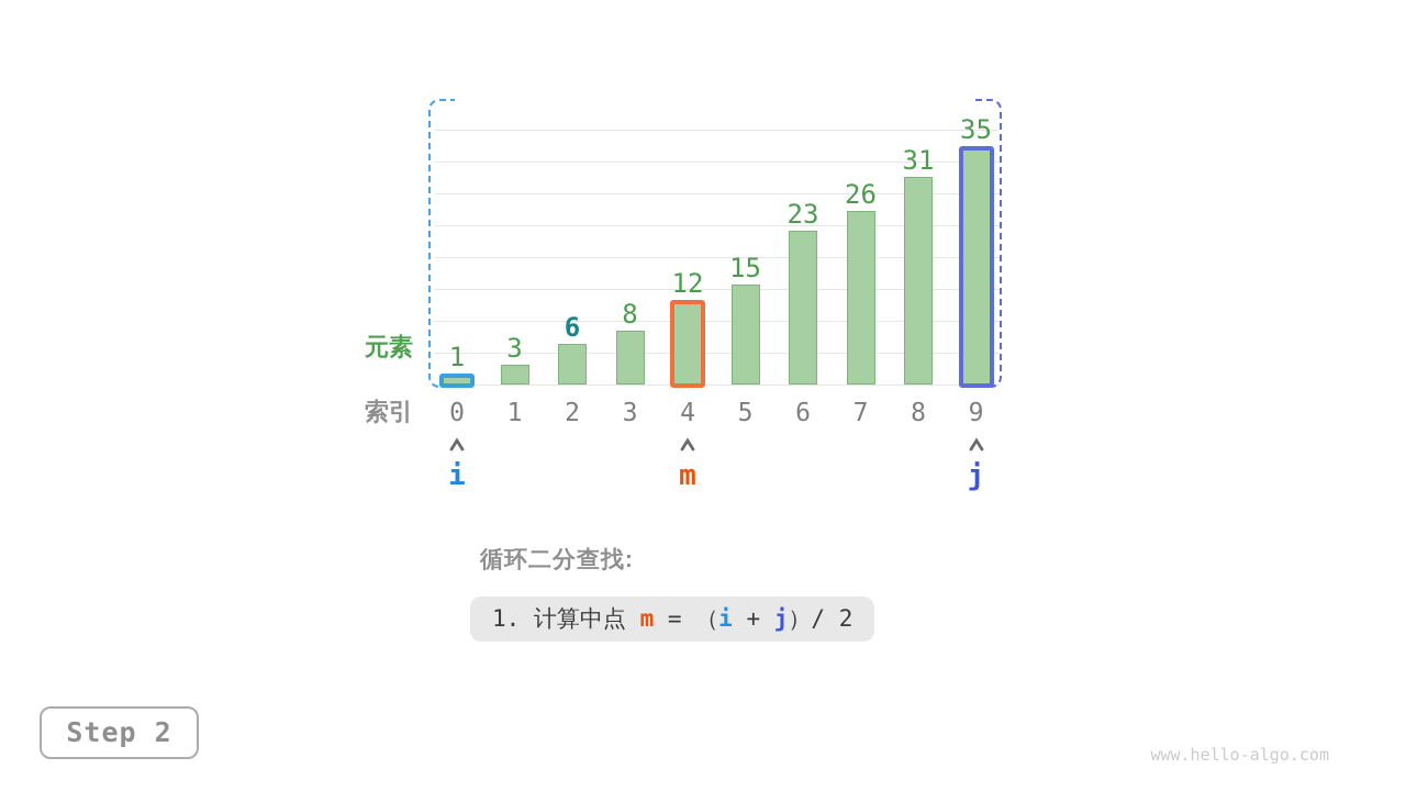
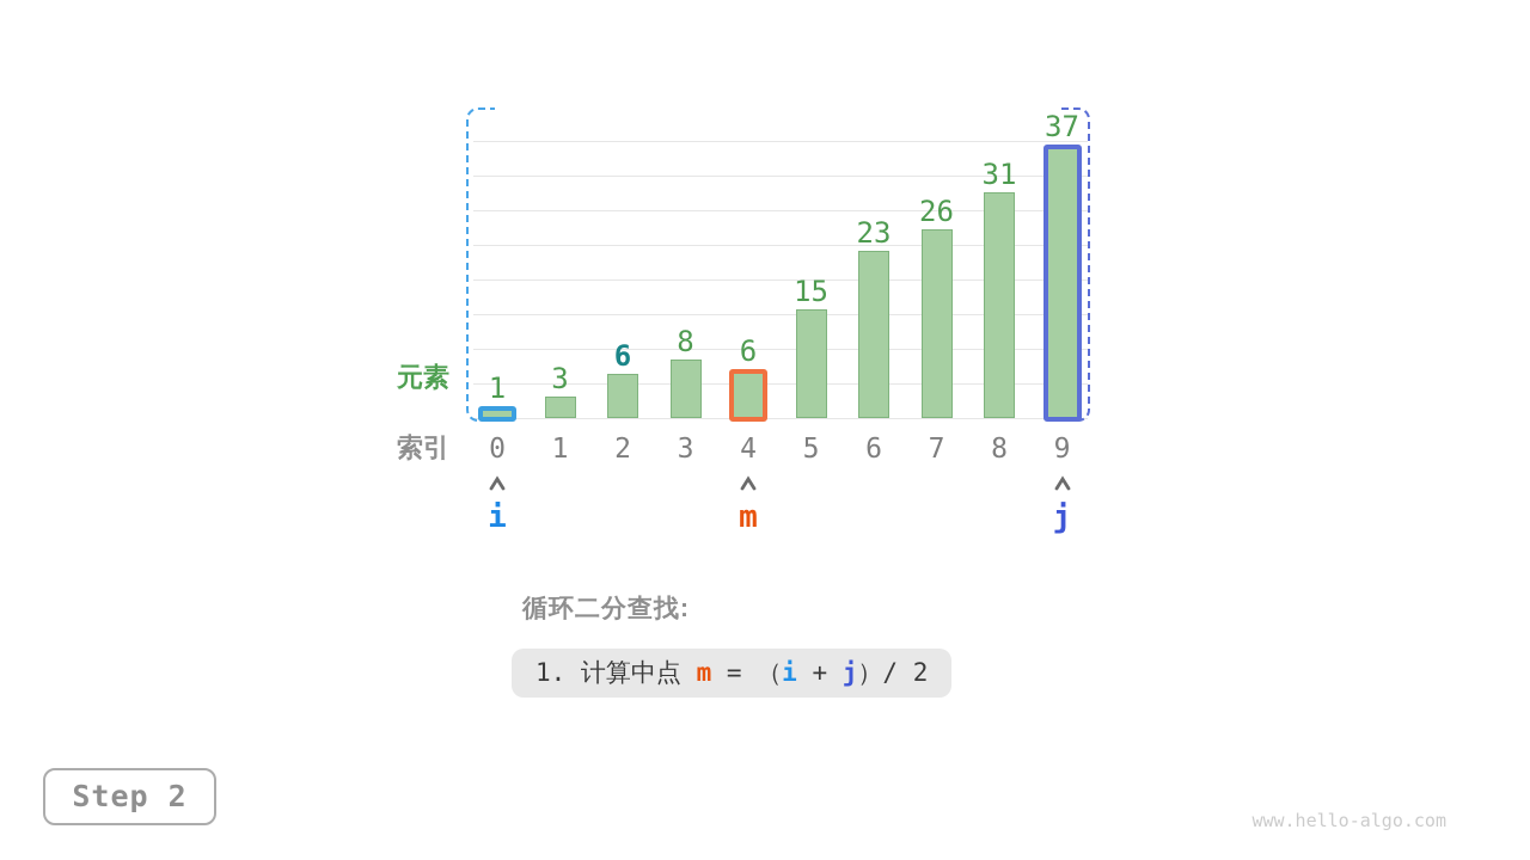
4: 12 -> 6
9: 35 -> 37
